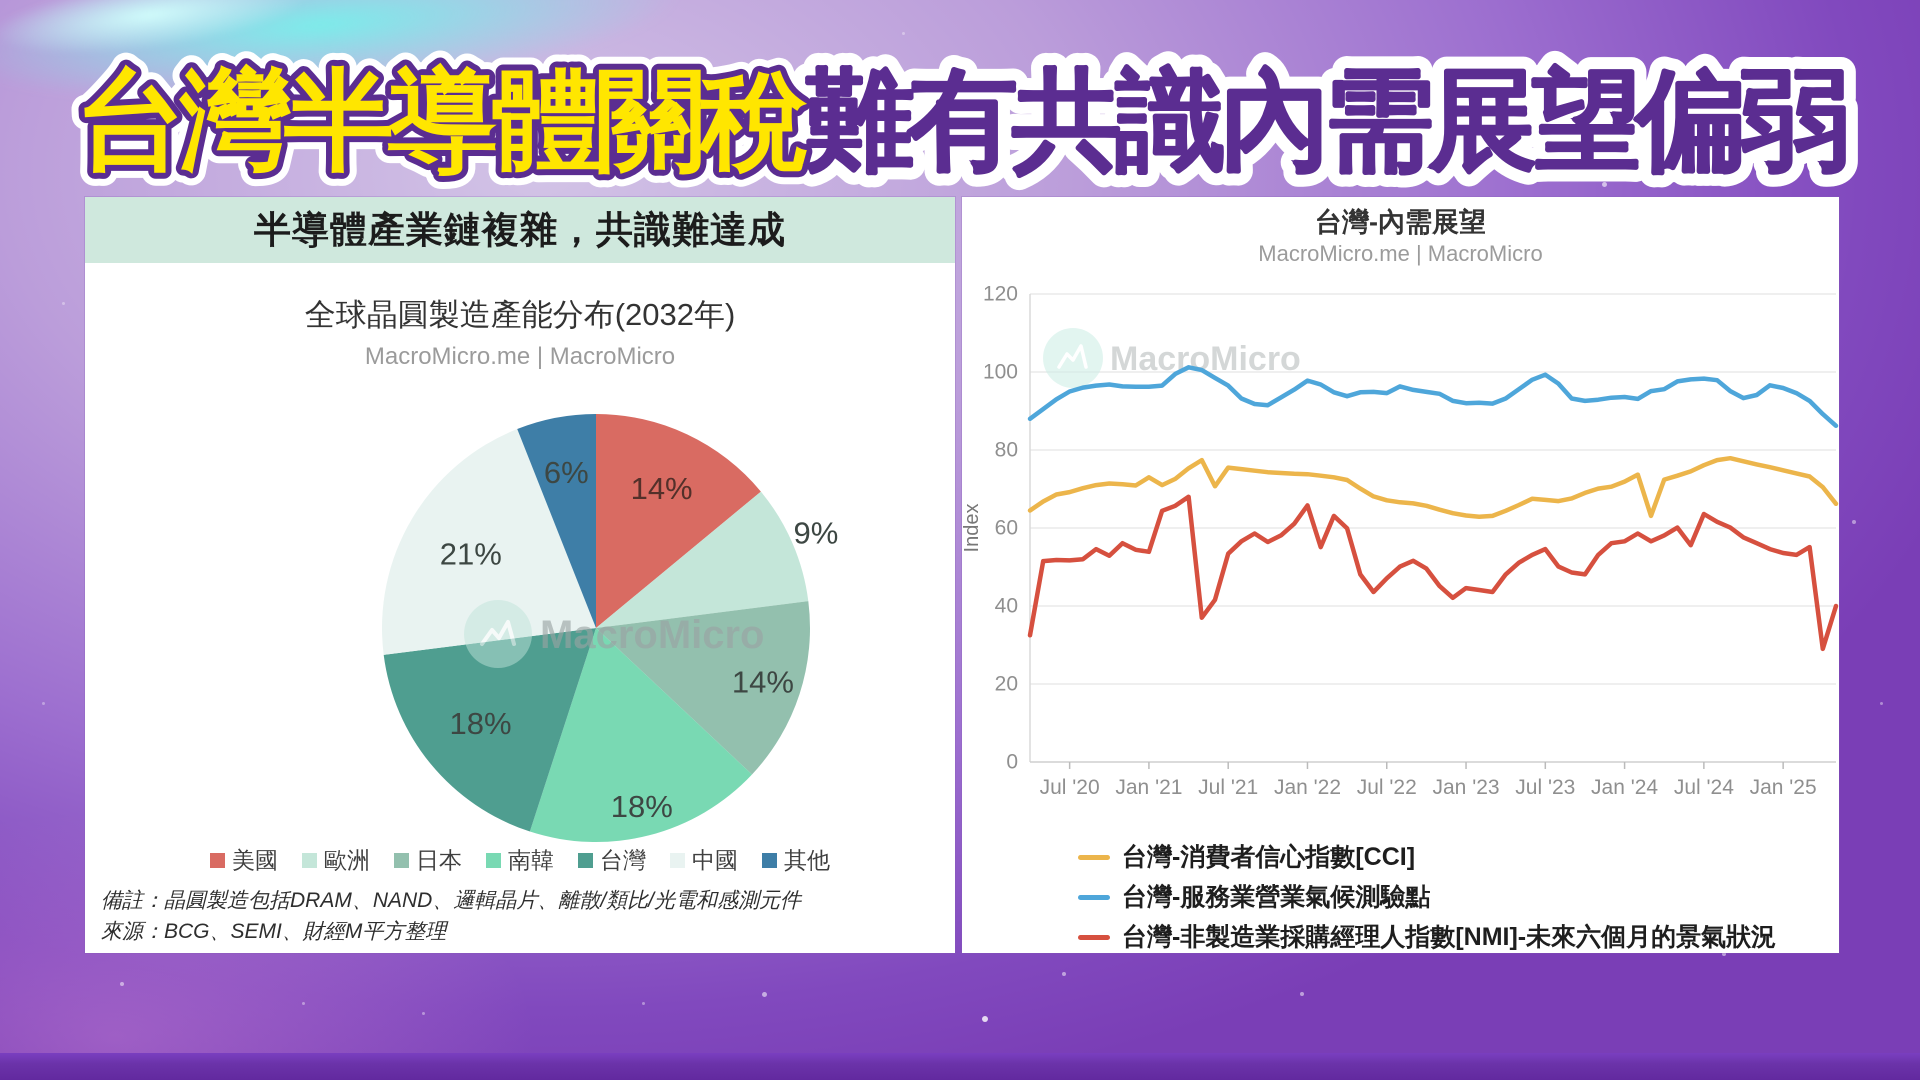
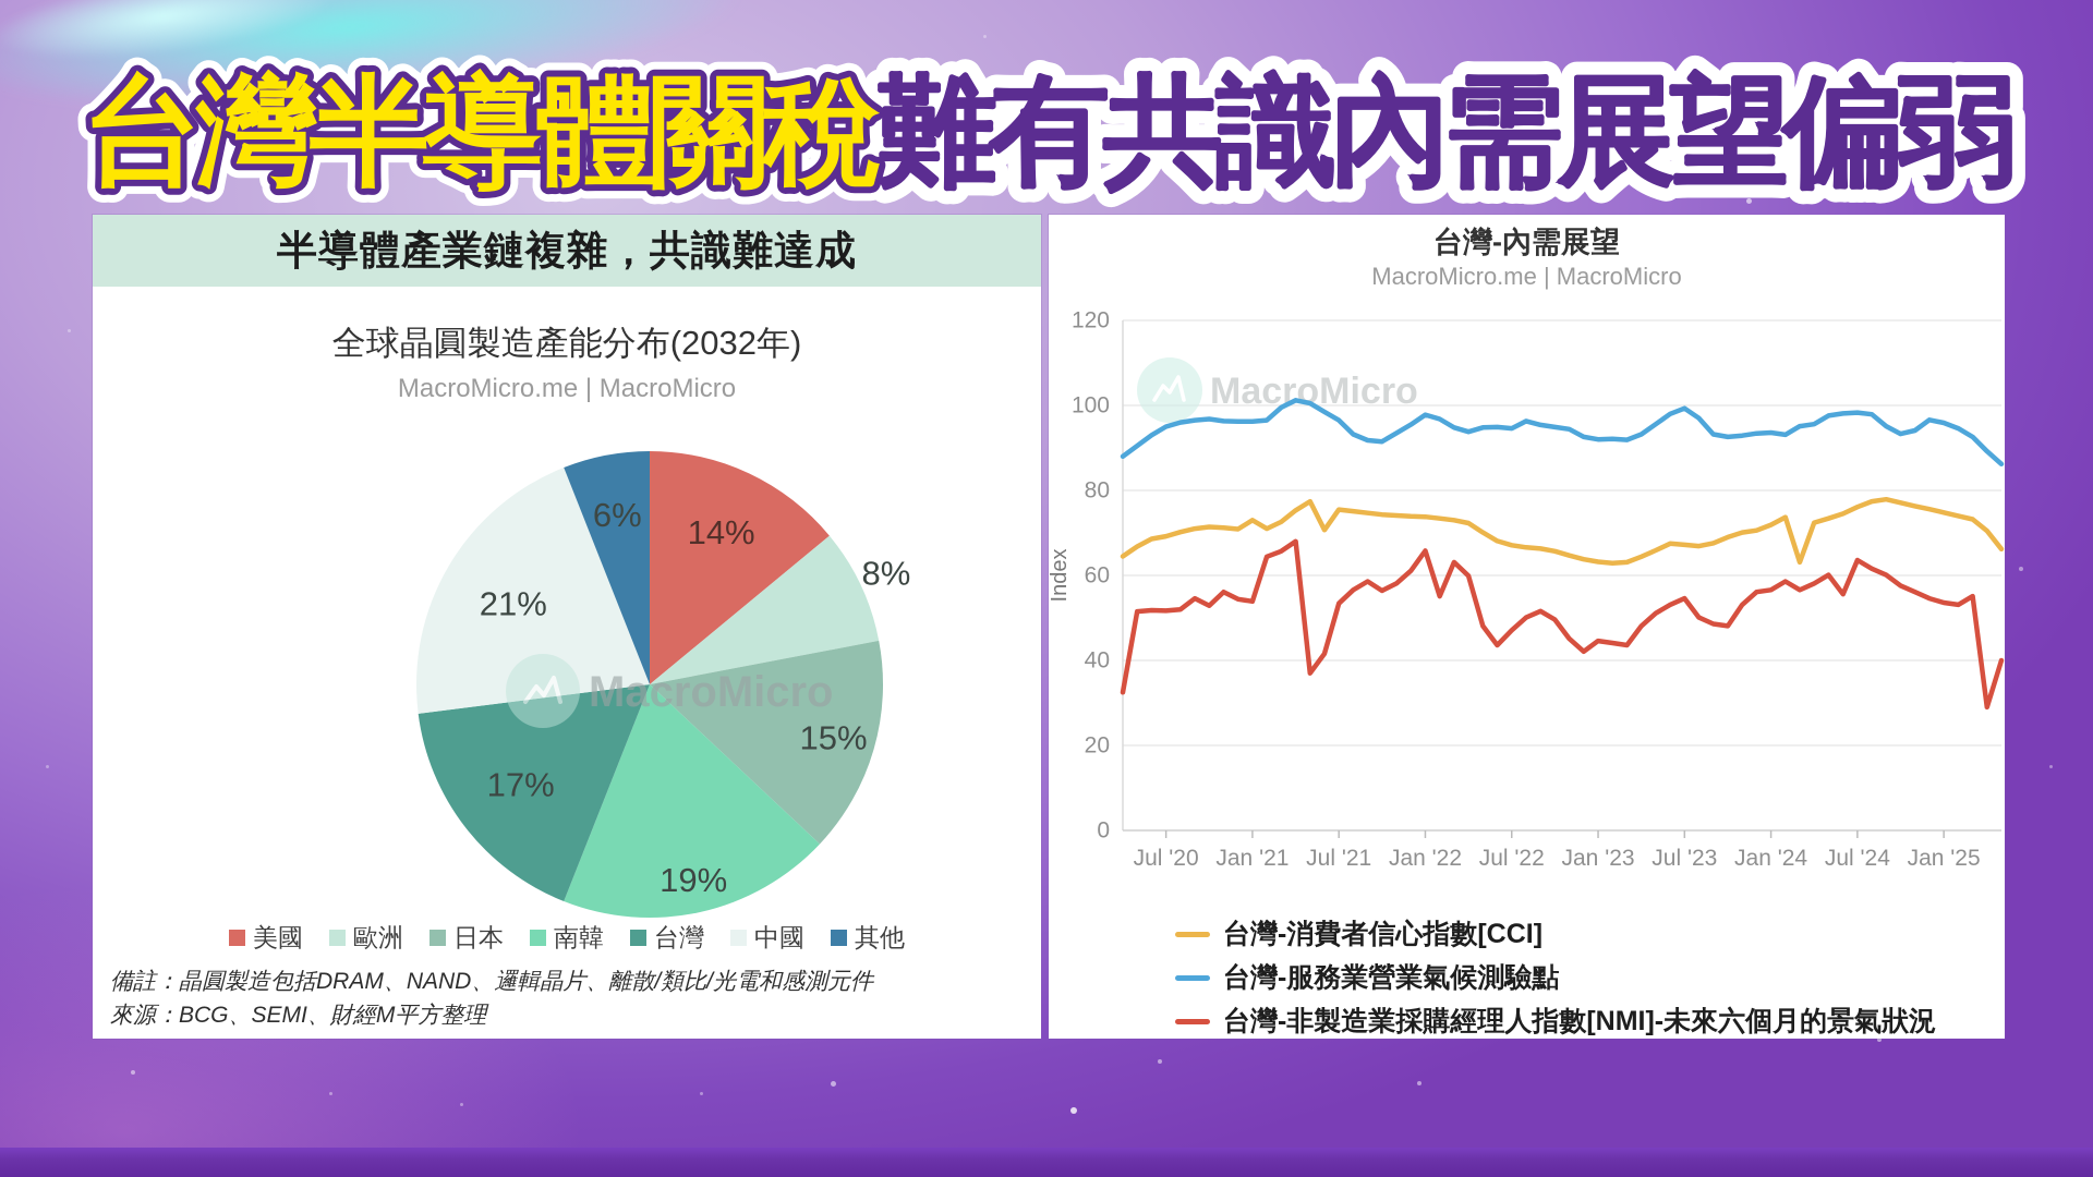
全球晶圓製造產能分布(2032年)/歐洲: 9% -> 8%
全球晶圓製造產能分布(2032年)/日本: 14% -> 15%
全球晶圓製造產能分布(2032年)/南韓: 18% -> 19%
全球晶圓製造產能分布(2032年)/台灣: 18% -> 17%
